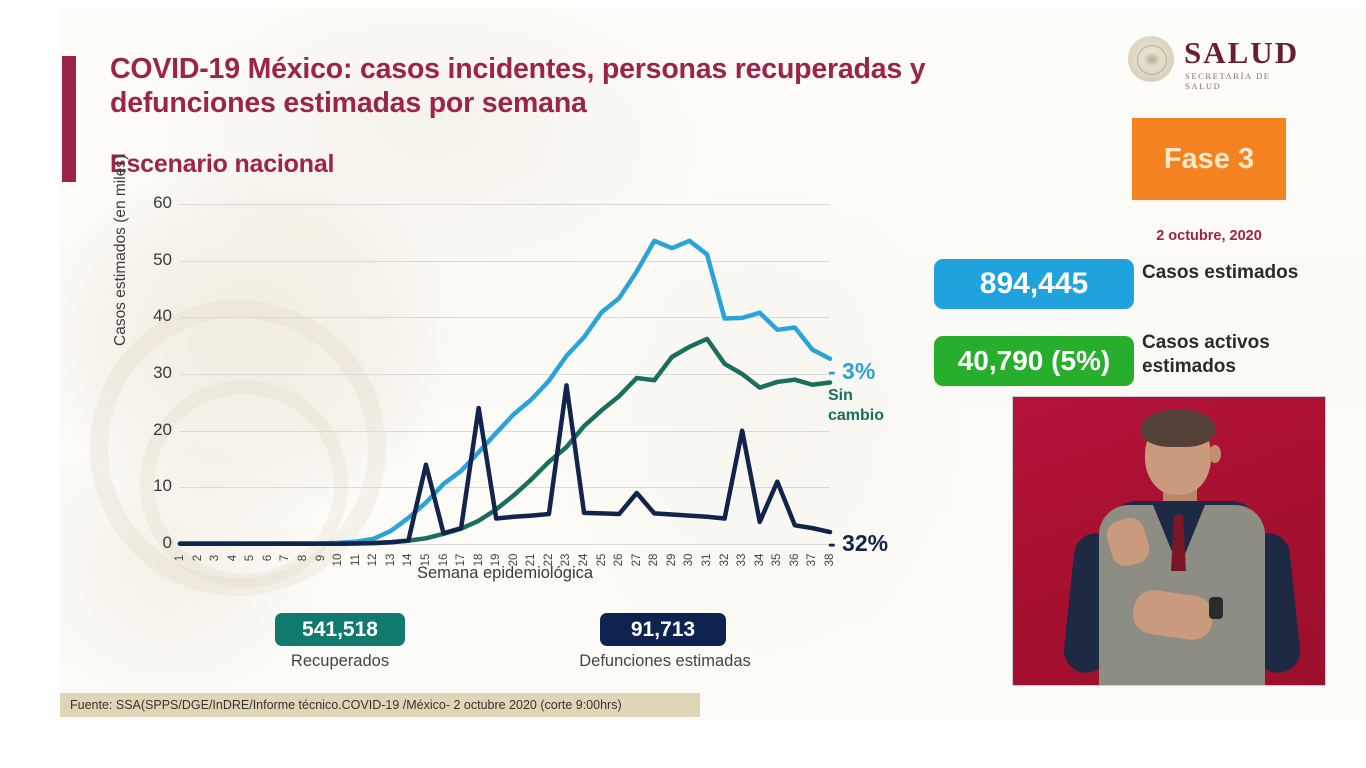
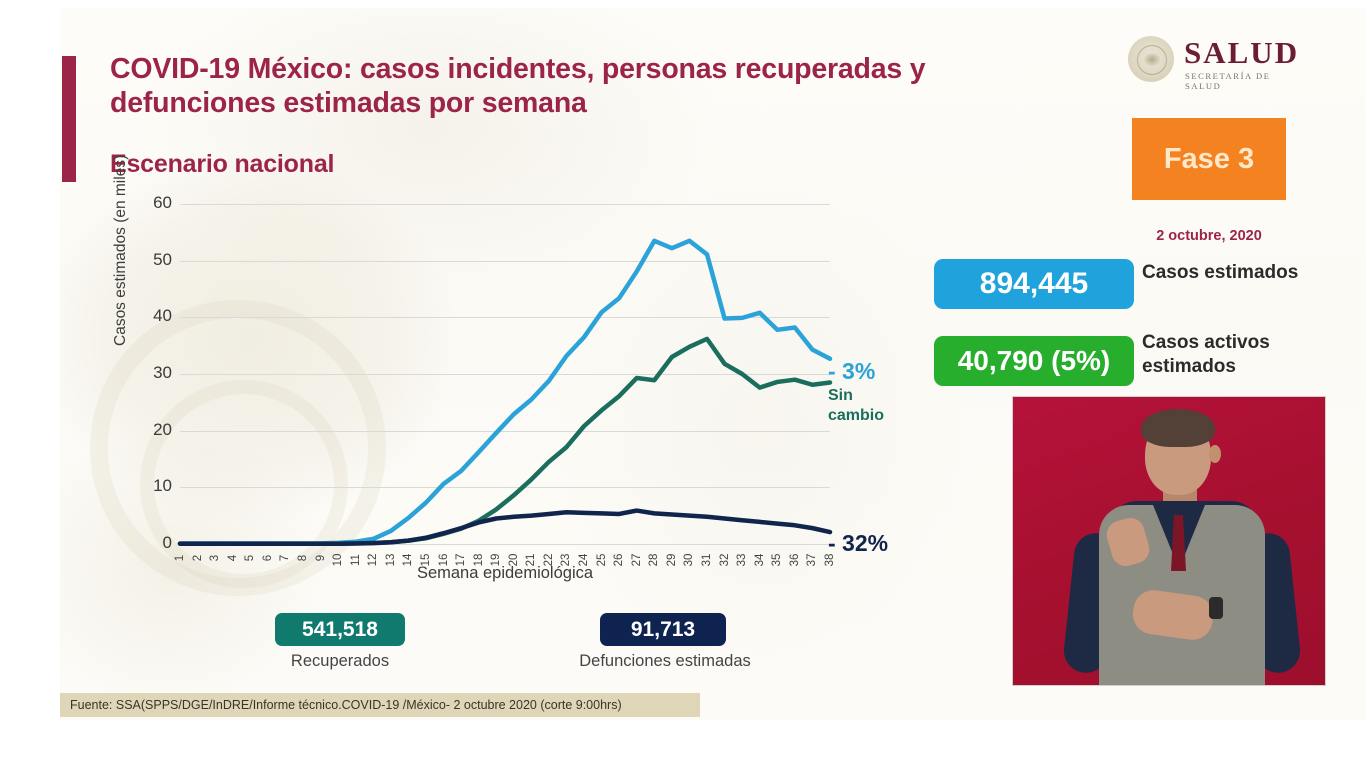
Defunciones estimadas/15: 14 -> 1
Defunciones estimadas/18: 24 -> 4
Defunciones estimadas/23: 28 -> 6
Defunciones estimadas/27: 9 -> 6
Defunciones estimadas/33: 20 -> 4
Defunciones estimadas/35: 11 -> 4
